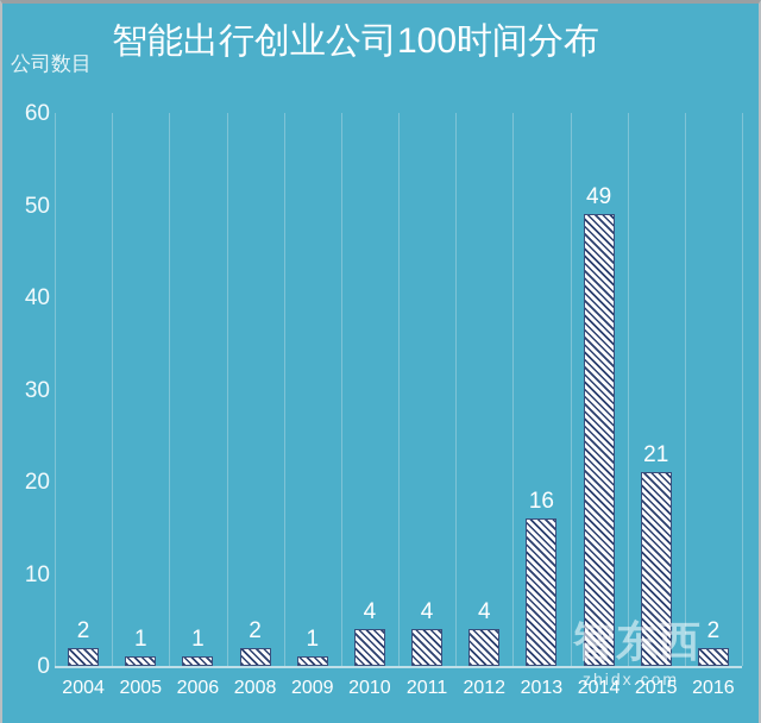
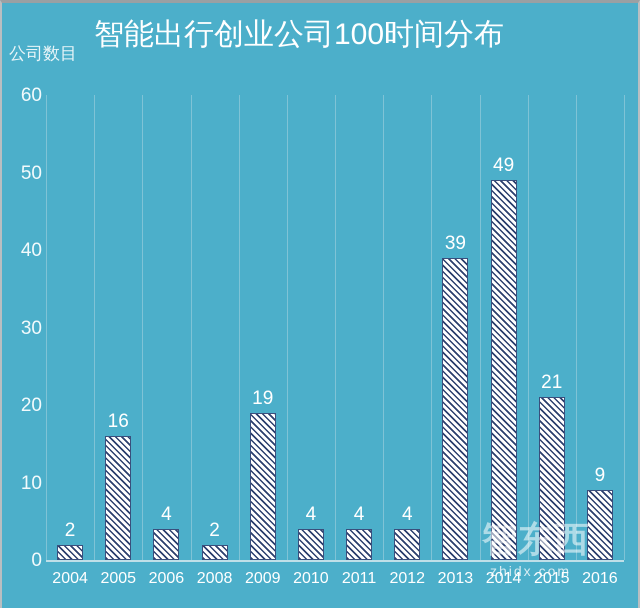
2005: 1 -> 16
2006: 1 -> 4
2009: 1 -> 19
2013: 16 -> 39
2016: 2 -> 9
